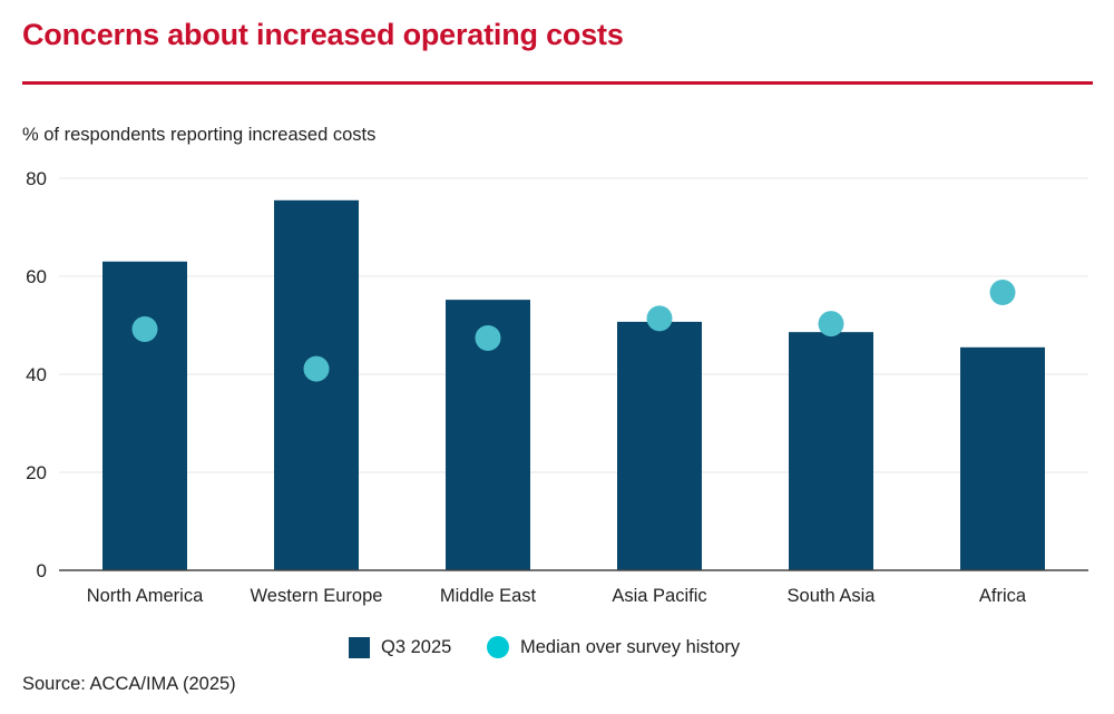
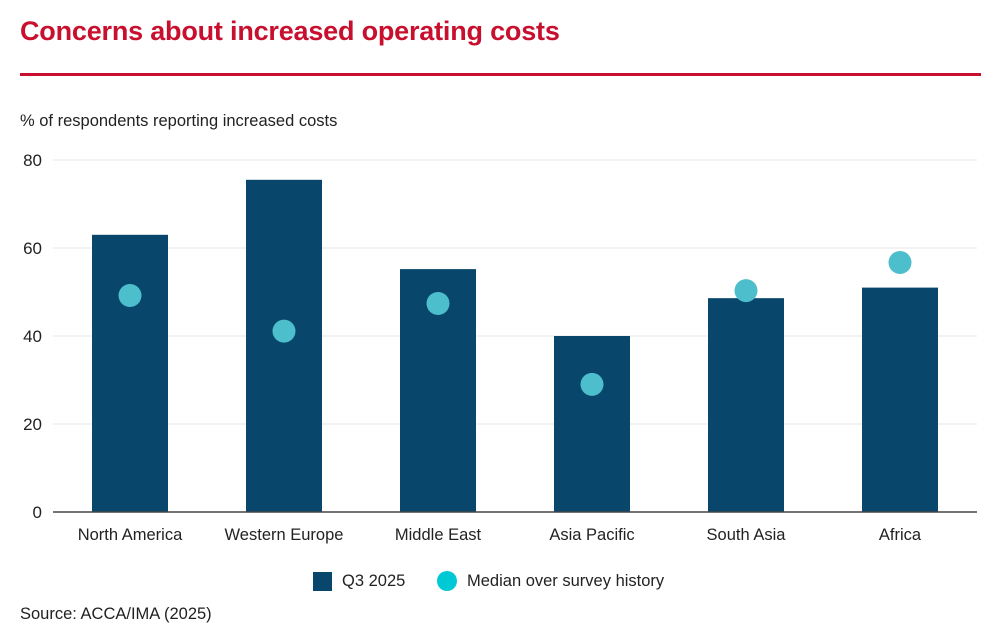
Q3 2025/Asia Pacific: 51 -> 40
Median over survey history/Asia Pacific: 51 -> 29
Q3 2025/Africa: 46 -> 51
